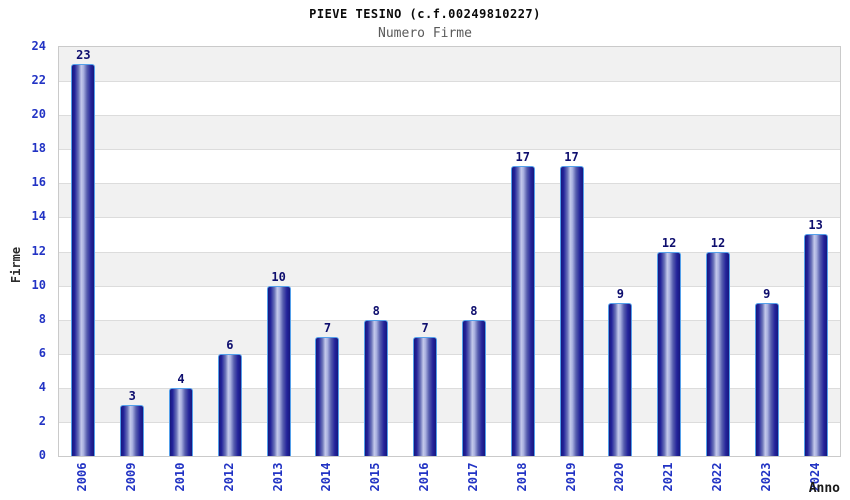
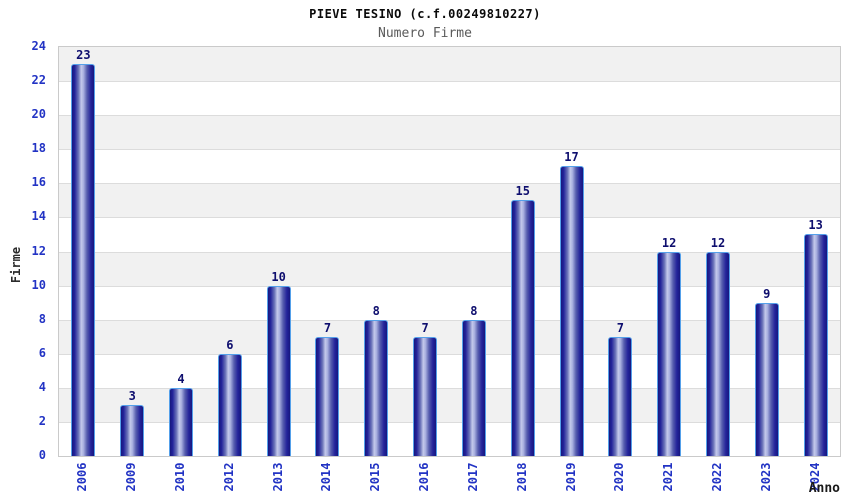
2018: 17 -> 15
2020: 9 -> 7
